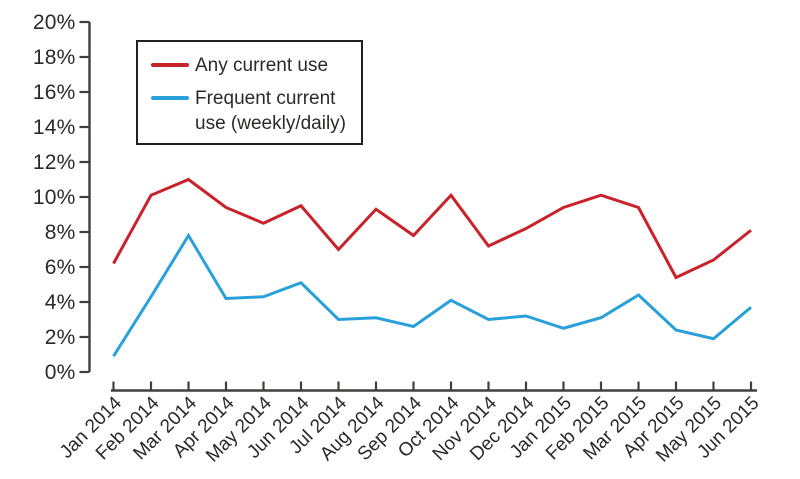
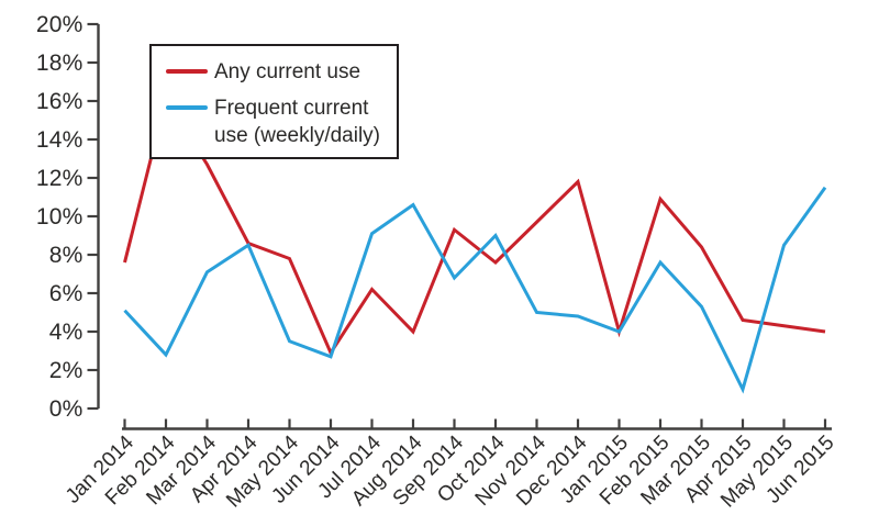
Any current use/Jan 2014: 6.2% -> 7.6%
Frequent current use (weekly/daily)/Jan 2014: 0.9% -> 5.1%
Any current use/Feb 2014: 10.1% -> 16.1%
Frequent current use (weekly/daily)/Feb 2014: 4.3% -> 2.8%
Any current use/Mar 2014: 11.0% -> 12.7%
Frequent current use (weekly/daily)/Mar 2014: 7.8% -> 7.1%
Any current use/Apr 2014: 9.4% -> 8.6%
Frequent current use (weekly/daily)/Apr 2014: 4.2% -> 8.5%
Any current use/May 2014: 8.5% -> 7.8%
Frequent current use (weekly/daily)/May 2014: 4.3% -> 3.5%
Any current use/Jun 2014: 9.5% -> 2.9%
Frequent current use (weekly/daily)/Jun 2014: 5.1% -> 2.7%
Any current use/Jul 2014: 7.0% -> 6.2%
Frequent current use (weekly/daily)/Jul 2014: 3.0% -> 9.1%
Any current use/Aug 2014: 9.3% -> 4.0%
Frequent current use (weekly/daily)/Aug 2014: 3.1% -> 10.6%
Any current use/Sep 2014: 7.8% -> 9.3%
Frequent current use (weekly/daily)/Sep 2014: 2.6% -> 6.8%
Any current use/Oct 2014: 10.1% -> 7.6%
Frequent current use (weekly/daily)/Oct 2014: 4.1% -> 9.0%
Any current use/Nov 2014: 7.2% -> 9.7%
Frequent current use (weekly/daily)/Nov 2014: 3.0% -> 5.0%
Any current use/Dec 2014: 8.2% -> 11.8%
Frequent current use (weekly/daily)/Dec 2014: 3.2% -> 4.8%
Any current use/Jan 2015: 9.4% -> 4.0%
Frequent current use (weekly/daily)/Jan 2015: 2.5% -> 4.0%
Any current use/Feb 2015: 10.1% -> 10.9%
Frequent current use (weekly/daily)/Feb 2015: 3.1% -> 7.6%
Any current use/Mar 2015: 9.4% -> 8.4%
Frequent current use (weekly/daily)/Mar 2015: 4.4% -> 5.3%
Any current use/Apr 2015: 5.4% -> 4.6%
Frequent current use (weekly/daily)/Apr 2015: 2.4% -> 1.0%
Any current use/May 2015: 6.4% -> 4.3%
Frequent current use (weekly/daily)/May 2015: 1.9% -> 8.5%
Any current use/Jun 2015: 8.1% -> 4.0%
Frequent current use (weekly/daily)/Jun 2015: 3.7% -> 11.5%
